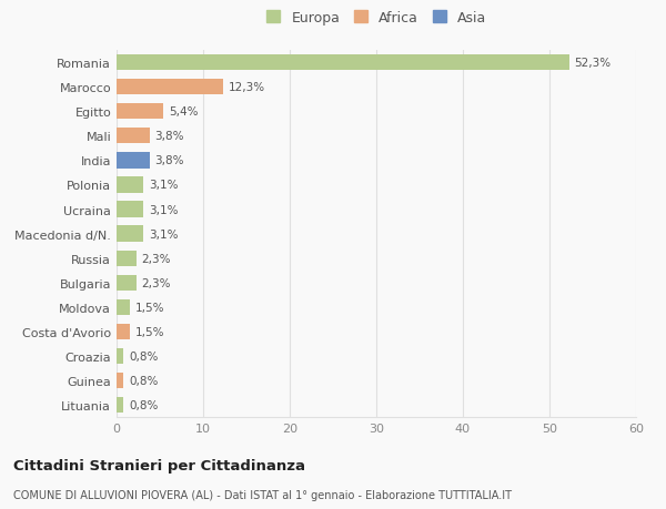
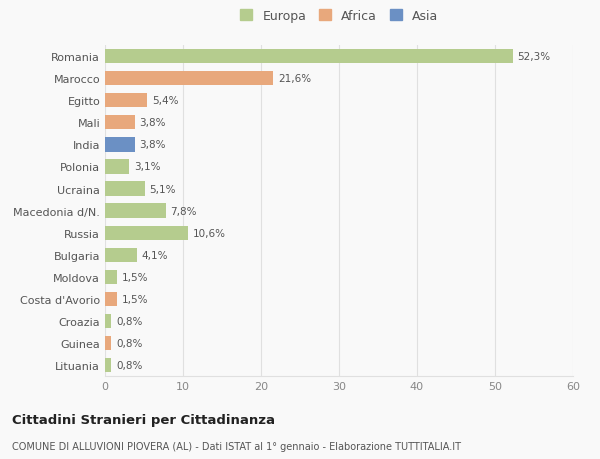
Marocco: 12,3% -> 21,6%
Ucraina: 3,1% -> 5,1%
Macedonia d/N.: 3,1% -> 7,8%
Russia: 2,3% -> 10,6%
Bulgaria: 2,3% -> 4,1%
